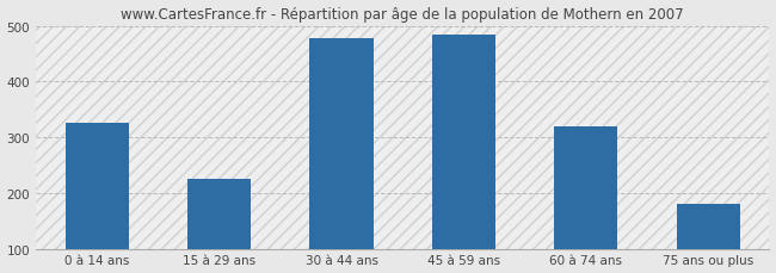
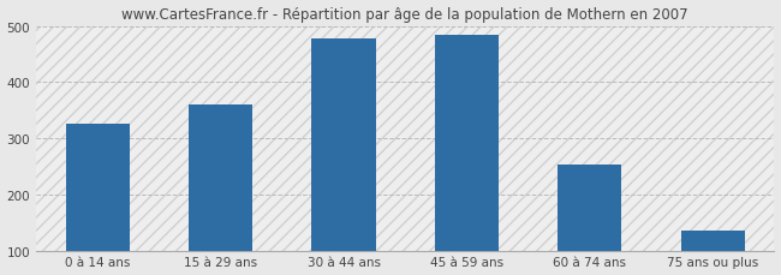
15 à 29 ans: 225 -> 360
60 à 74 ans: 320 -> 253
75 ans ou plus: 180 -> 135
